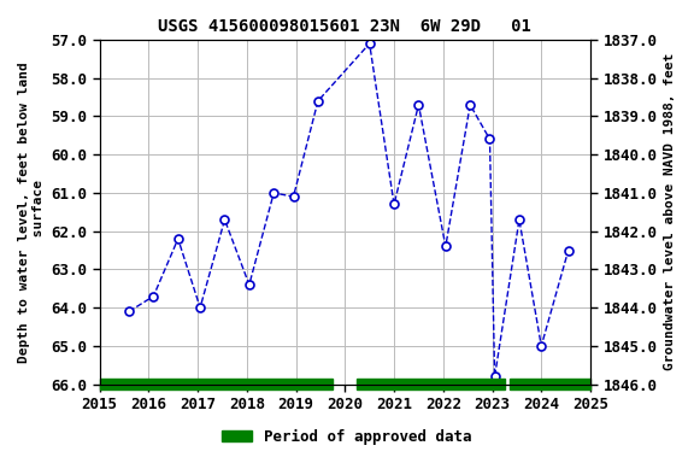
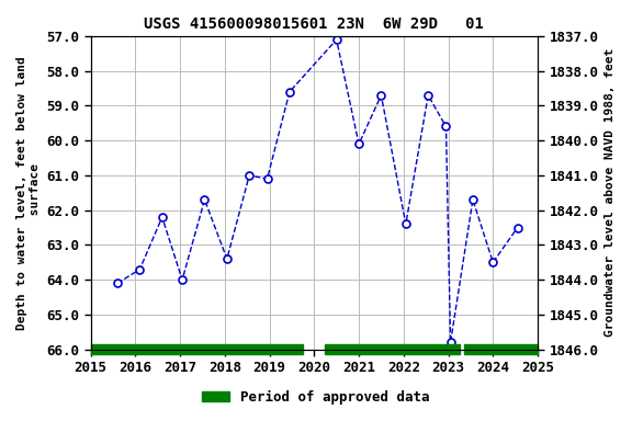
2021: 61.3 -> 60.1
2024: 65.0 -> 63.5
